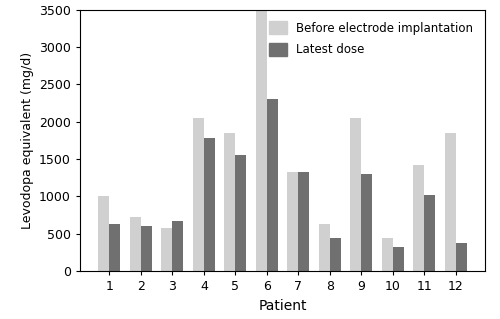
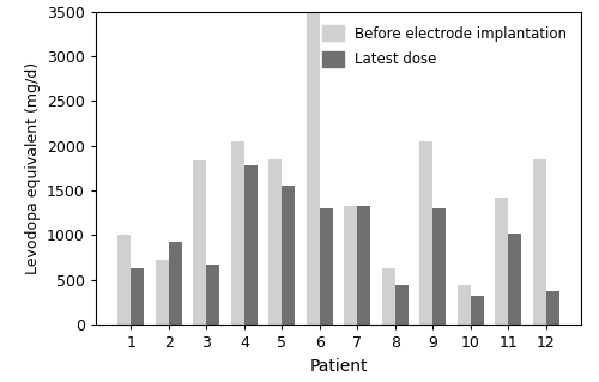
Latest dose/2: 600 -> 920
Before electrode implantation/3: 580 -> 1840
Latest dose/6: 2300 -> 1300
